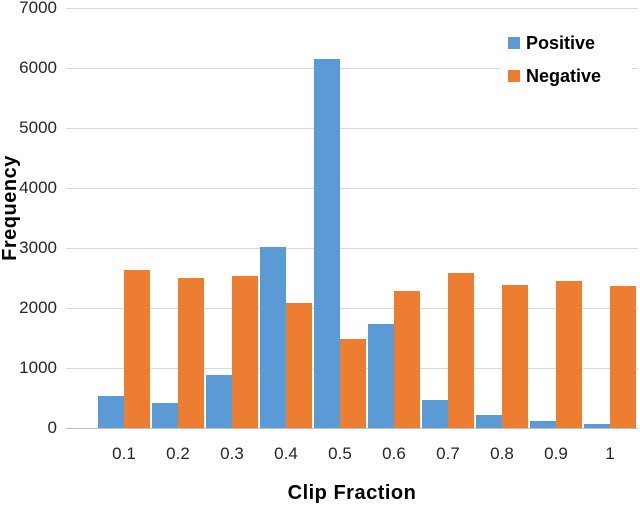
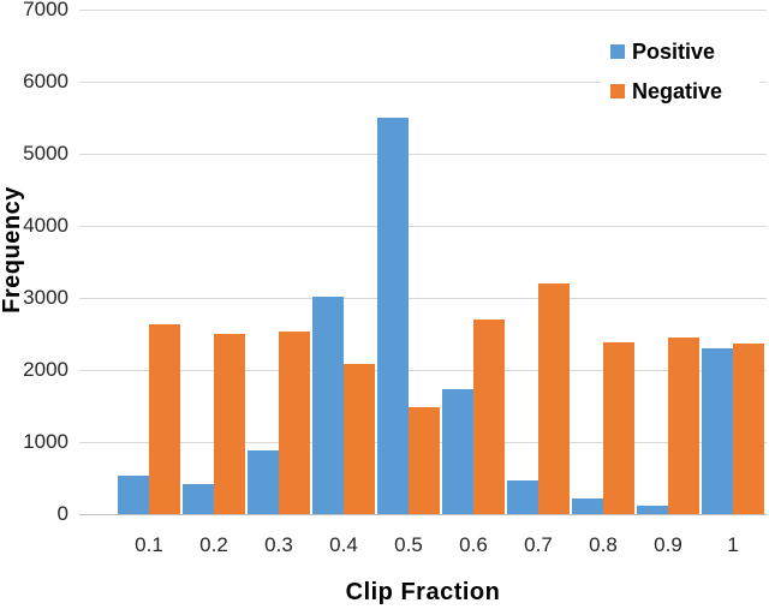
Positive/0.5: 6200 -> 5500
Negative/0.6: 2300 -> 2700
Negative/0.7: 2600 -> 3200
Positive/1: 100 -> 2300
